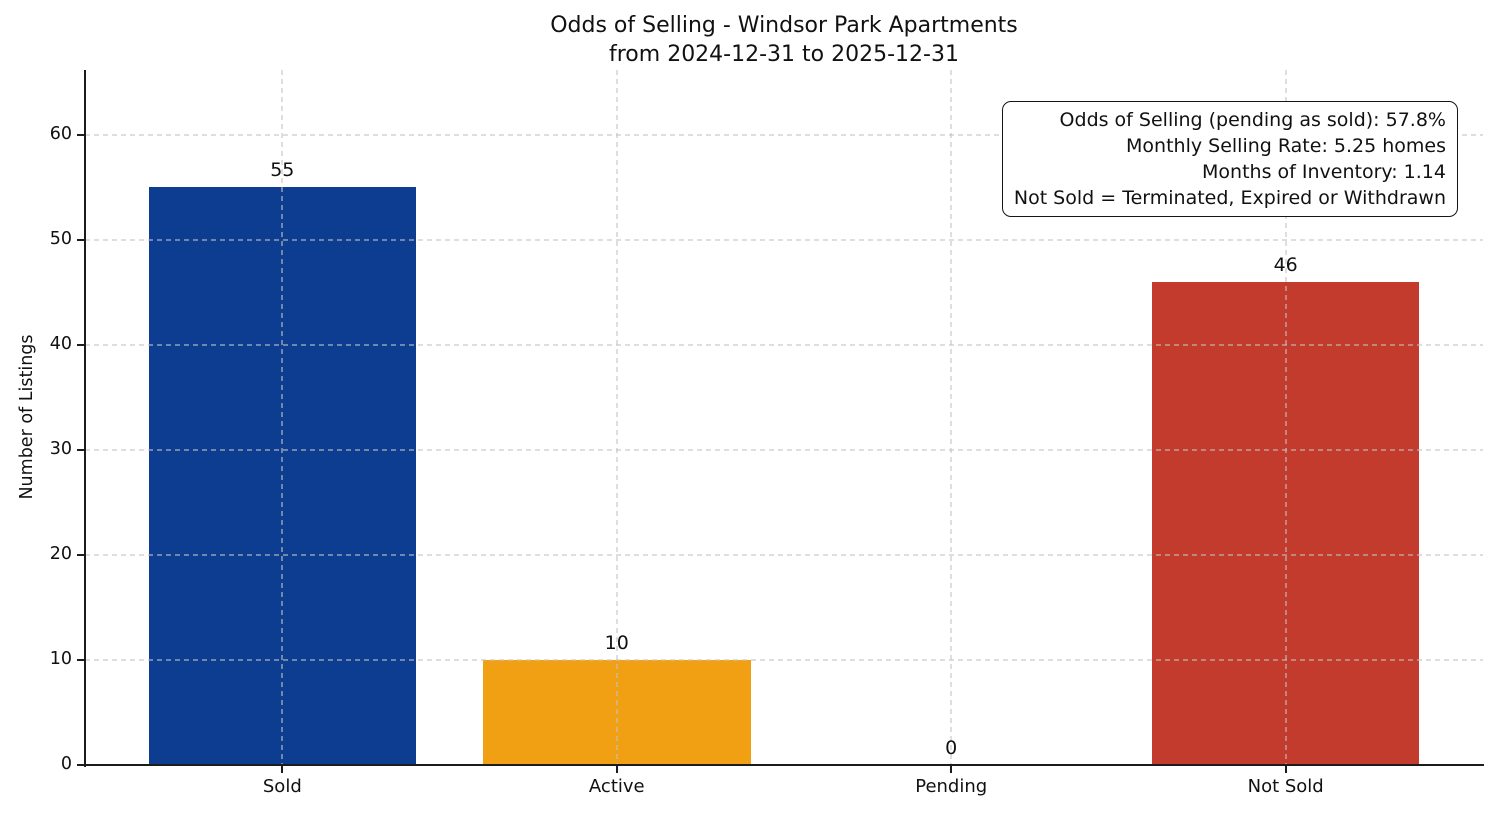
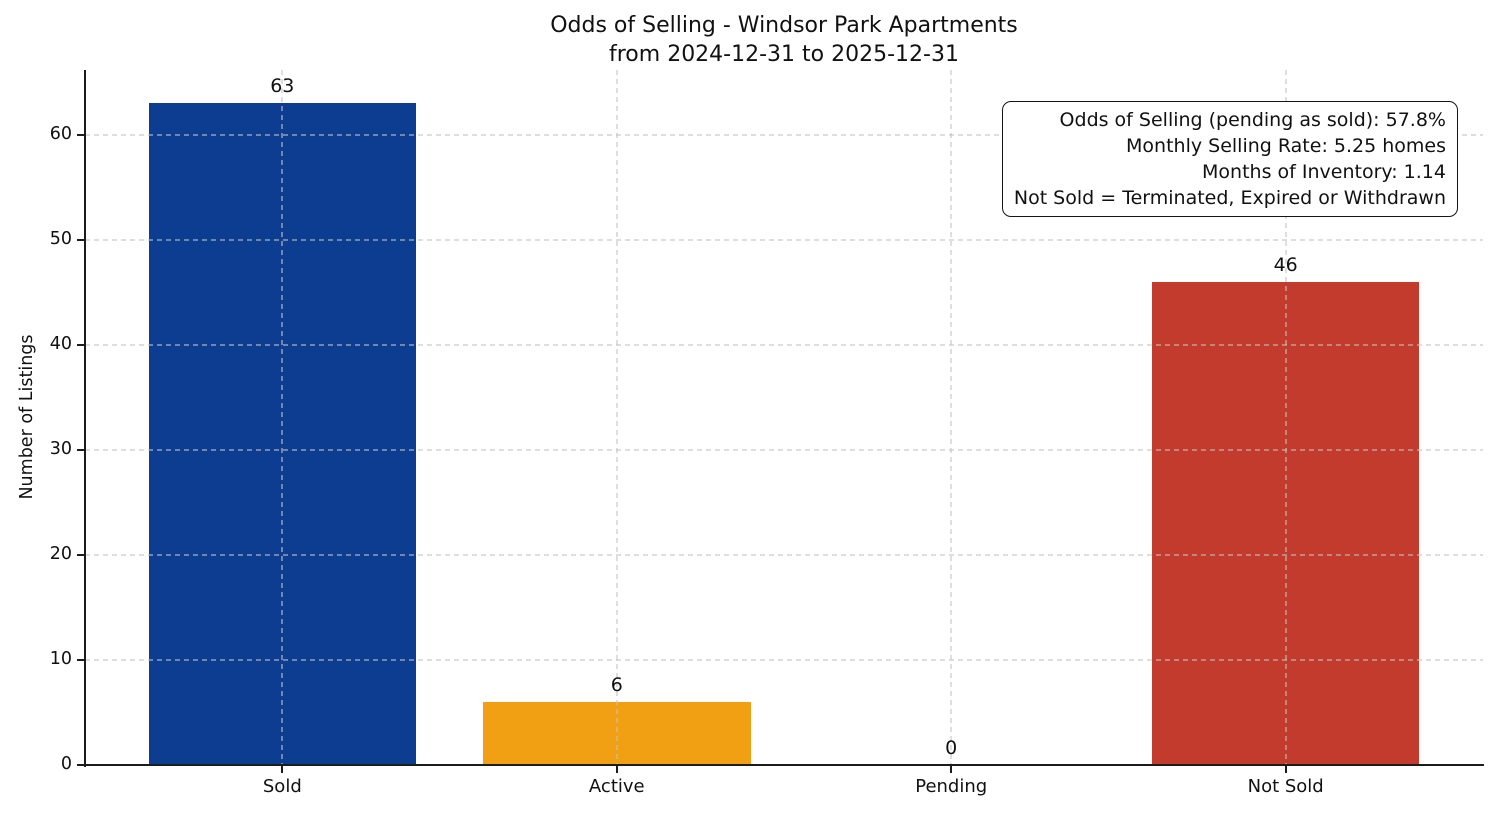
Sold: 55 -> 63
Active: 10 -> 6
